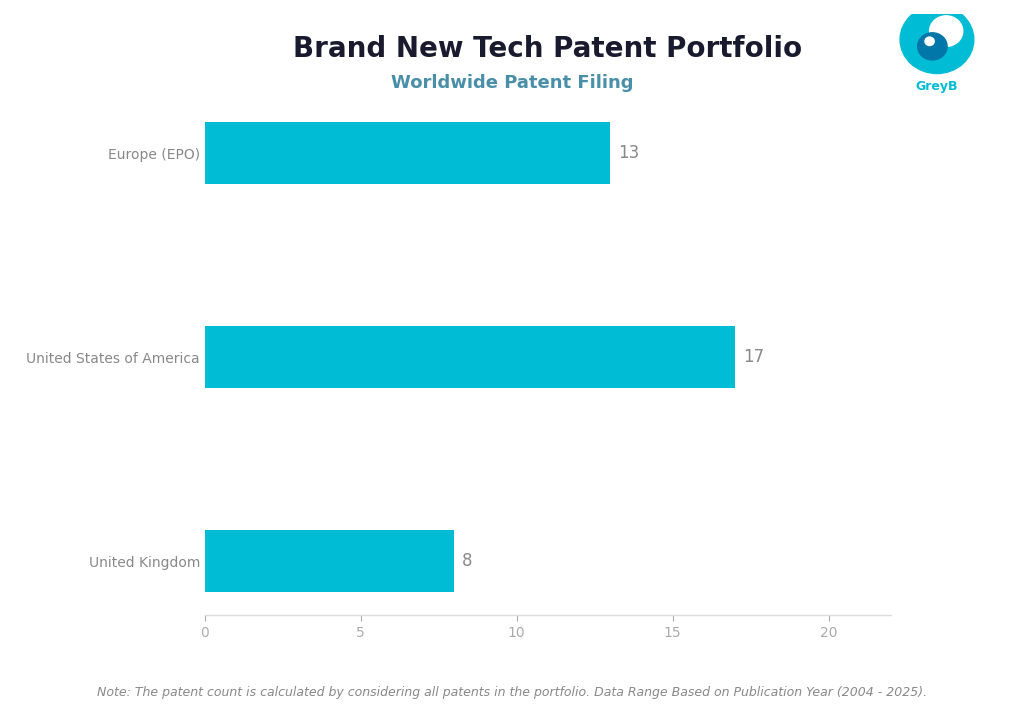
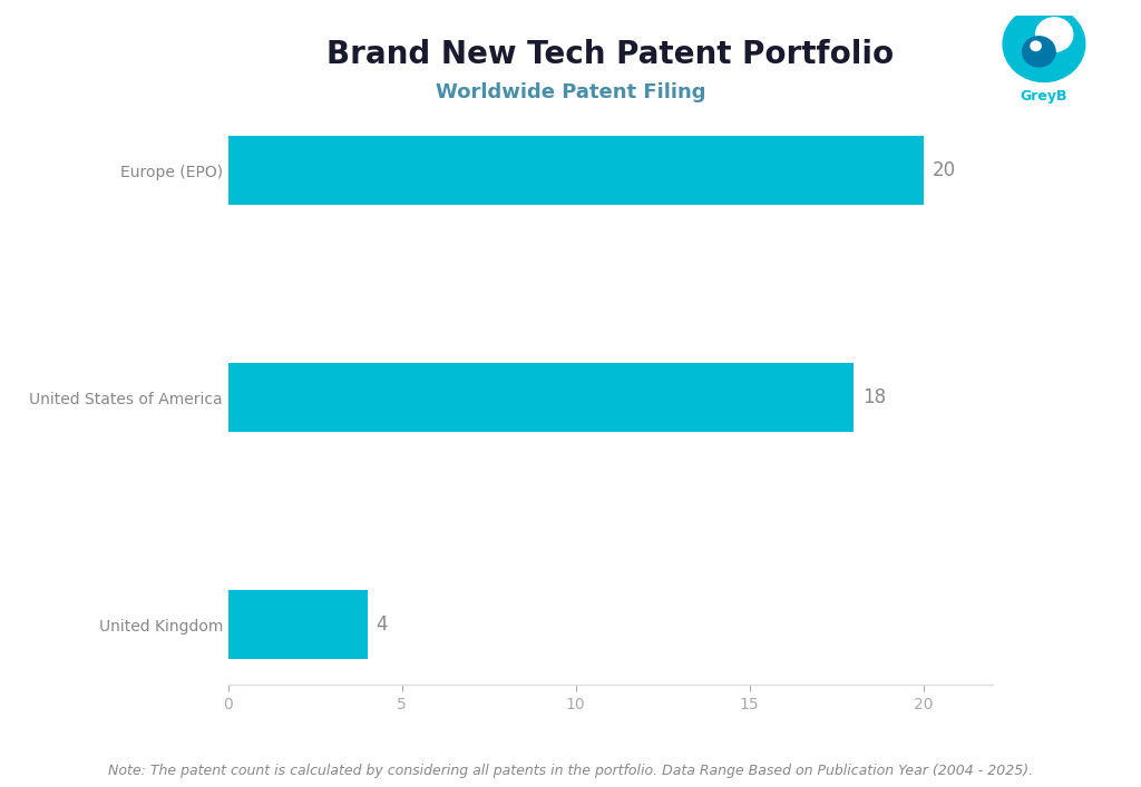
Europe (EPO): 13 -> 20
United States of America: 17 -> 18
United Kingdom: 8 -> 4
